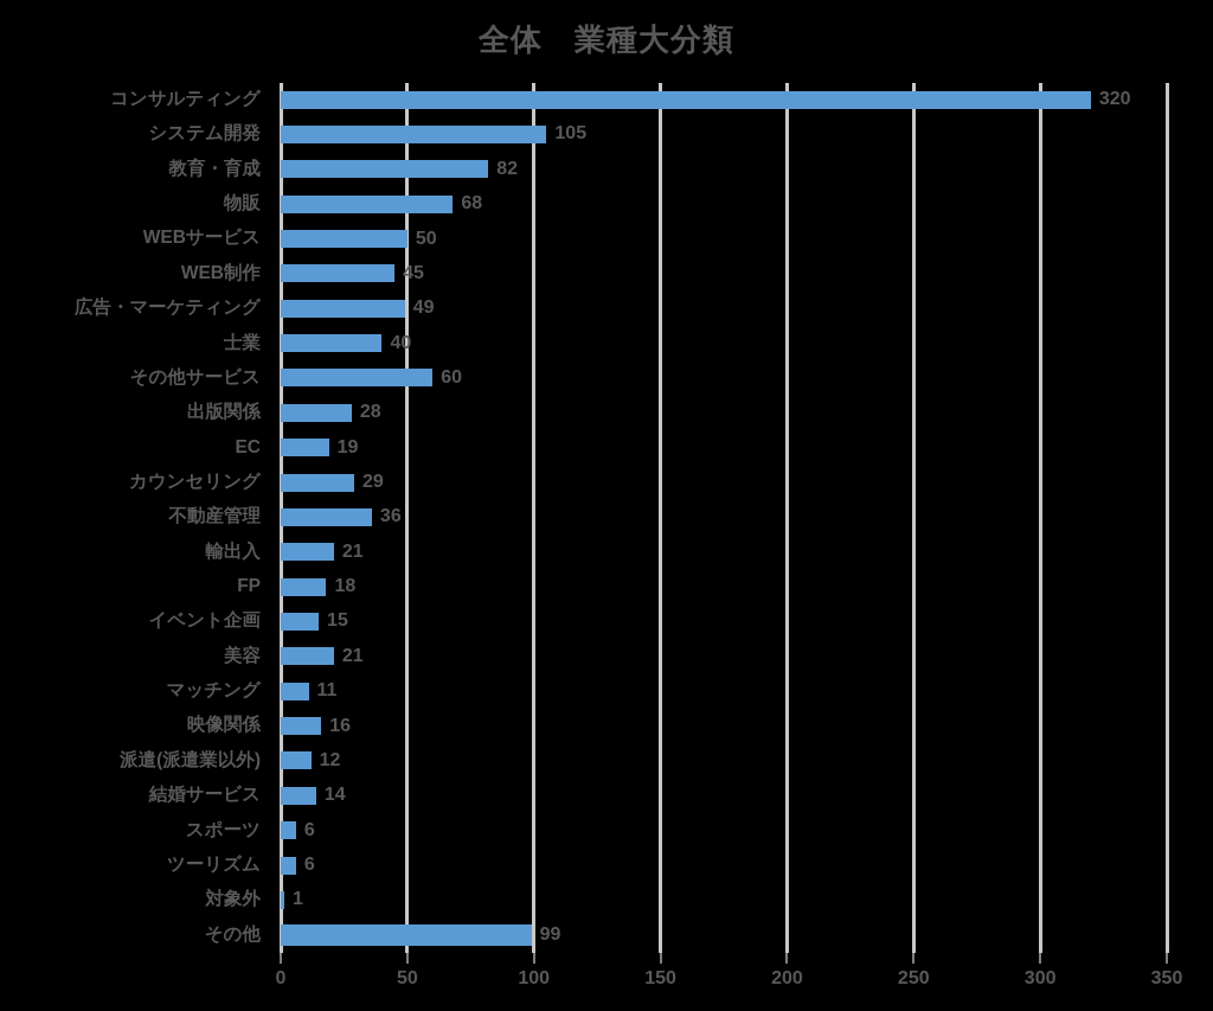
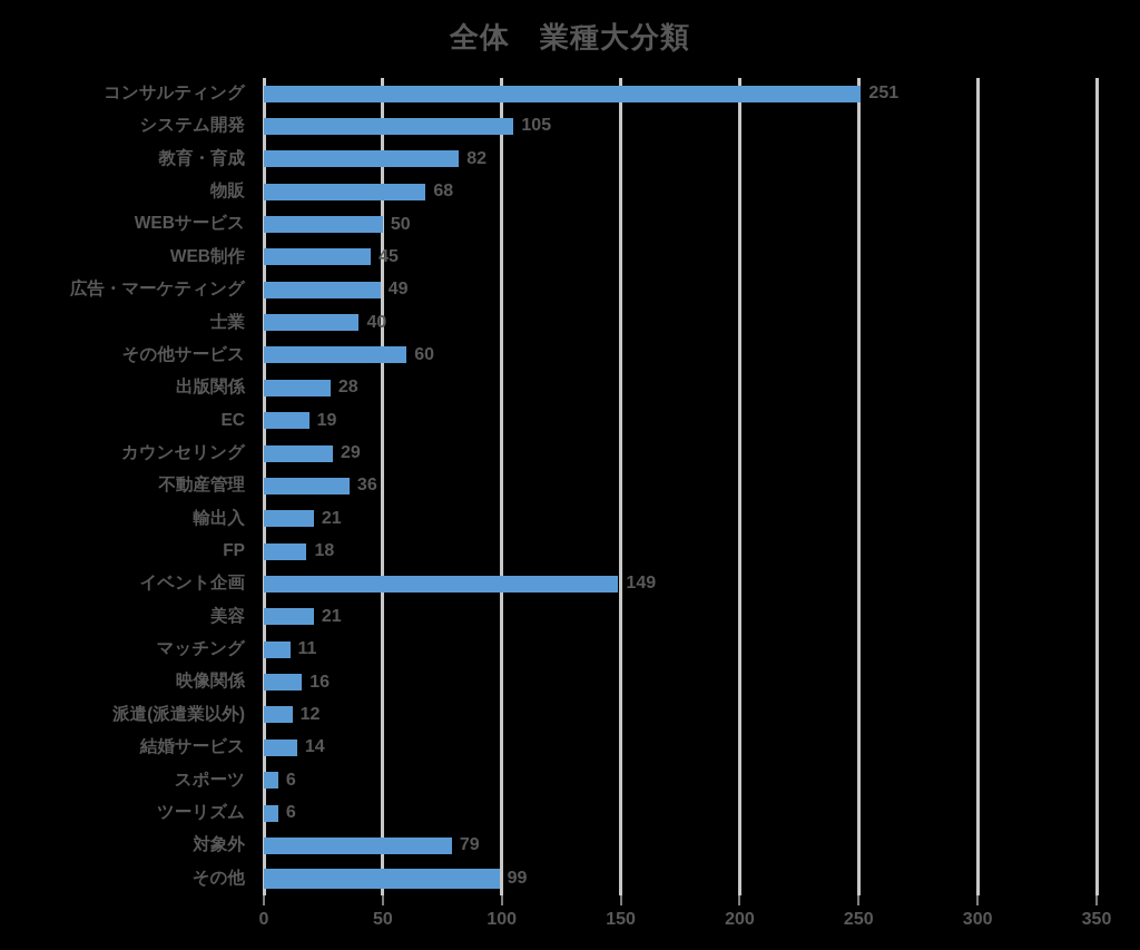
コンサルティング: 320 -> 251
イベント企画: 15 -> 149
対象外: 1 -> 79
